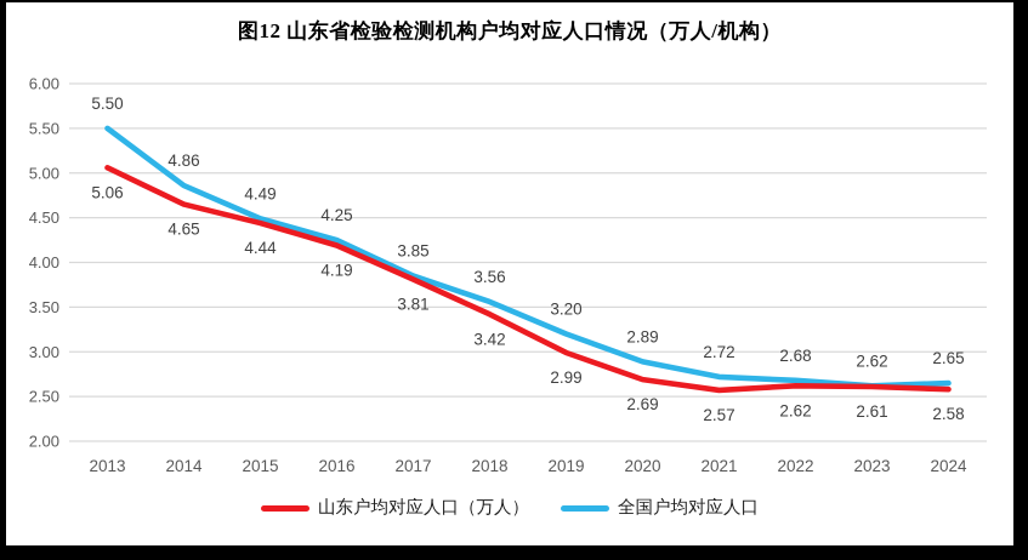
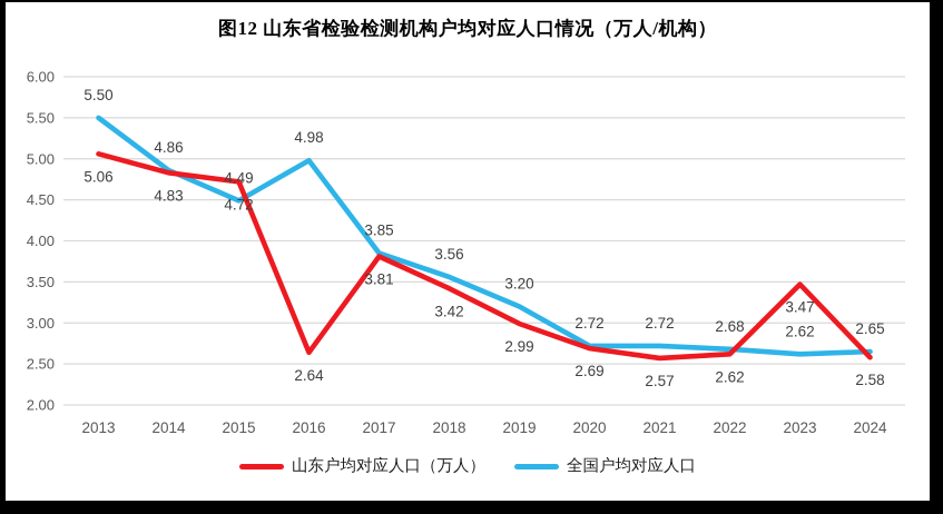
山东户均对应人口（万人）/2014: 4.65 -> 4.83
山东户均对应人口（万人）/2015: 4.44 -> 4.72
山东户均对应人口（万人）/2016: 4.19 -> 2.64
全国户均对应人口/2016: 4.25 -> 4.98
全国户均对应人口/2020: 2.89 -> 2.72
山东户均对应人口（万人）/2023: 2.61 -> 3.47
